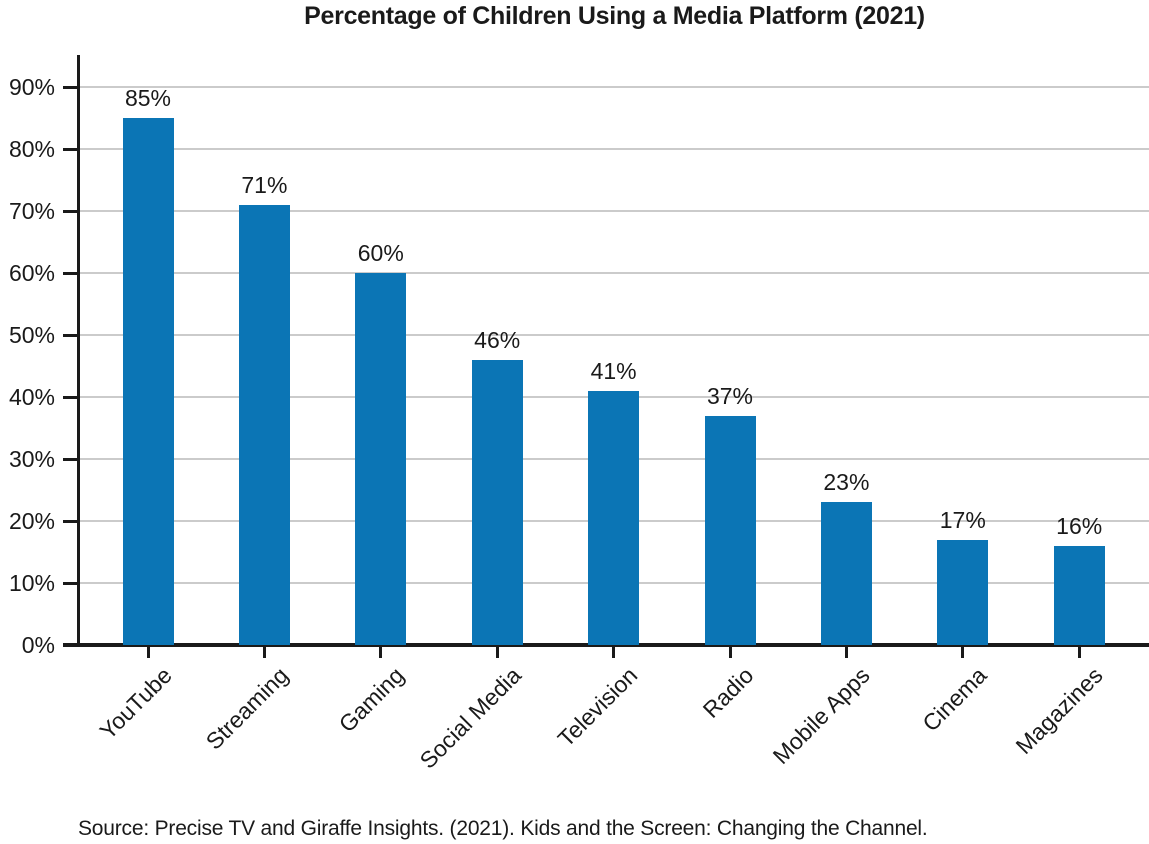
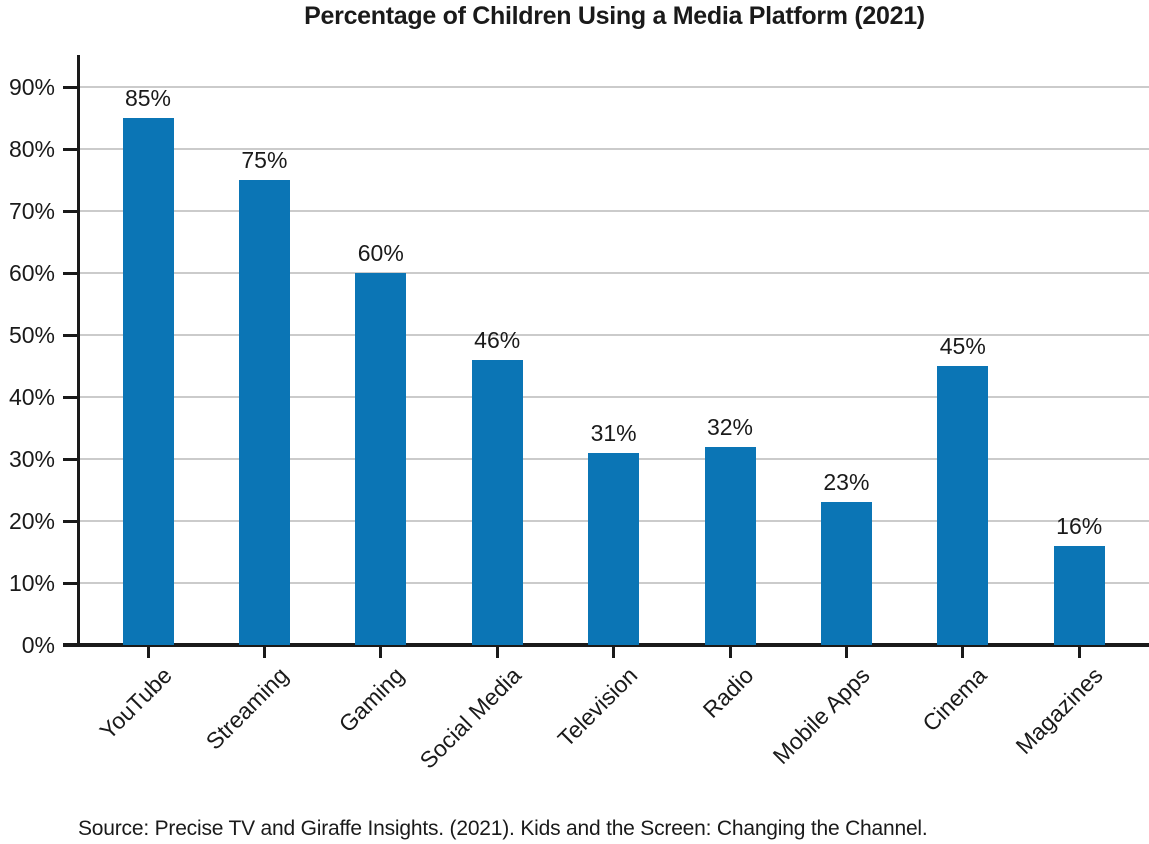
Streaming: 71% -> 75%
Television: 41% -> 31%
Radio: 37% -> 32%
Cinema: 17% -> 45%
